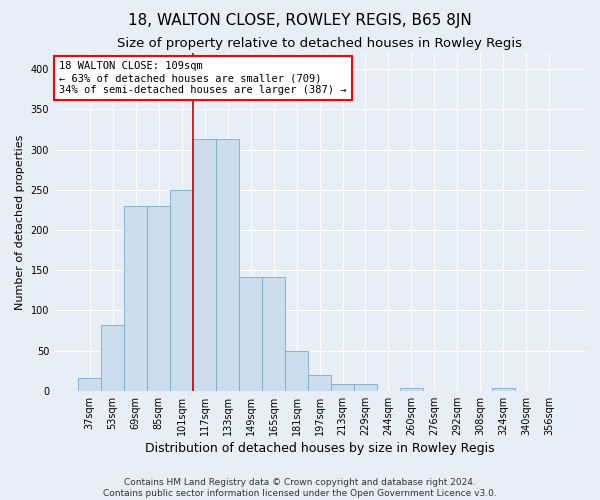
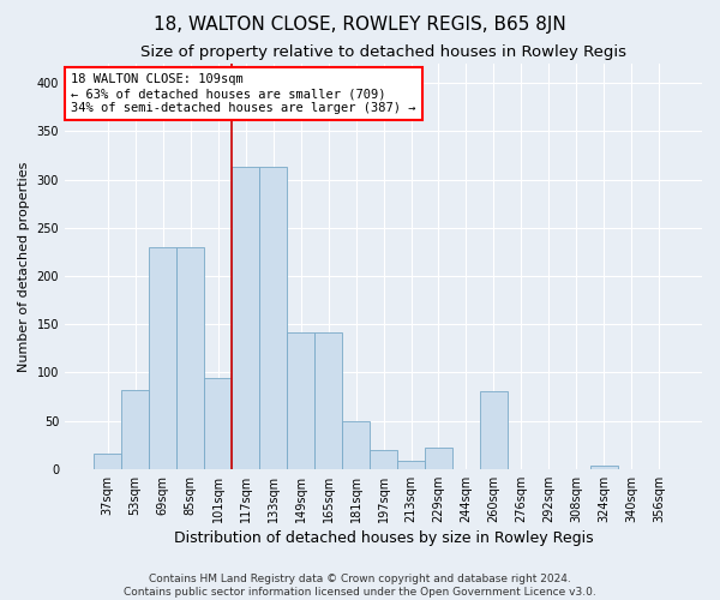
101sqm: 250 -> 94
229sqm: 9 -> 22
260sqm: 4 -> 80
